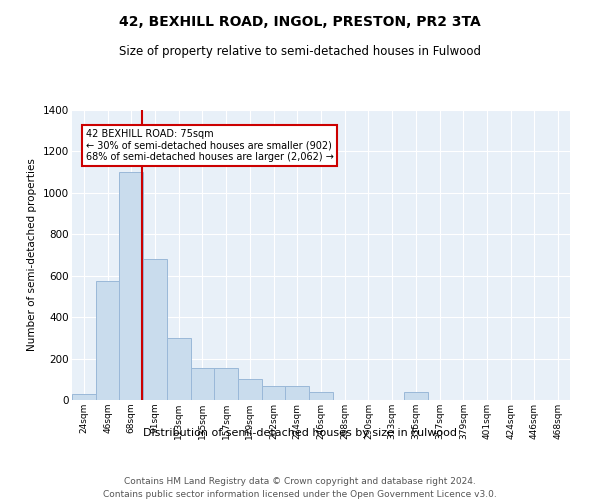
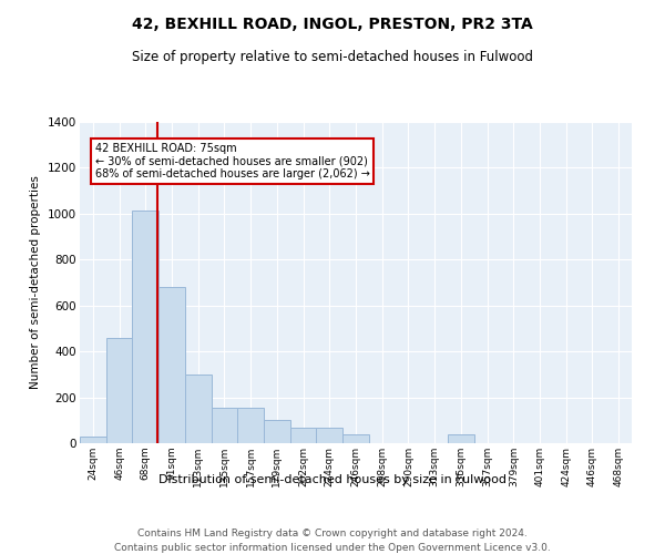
46sqm: 575 -> 460
68sqm: 1100 -> 1015
